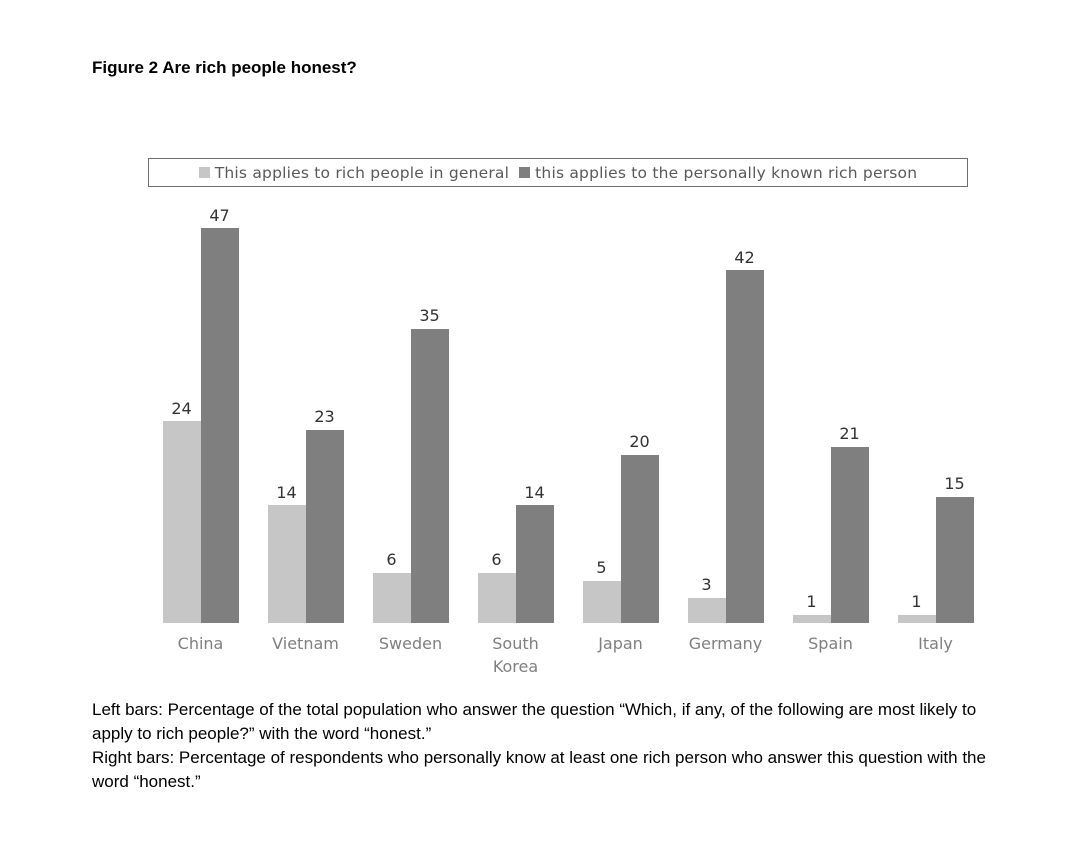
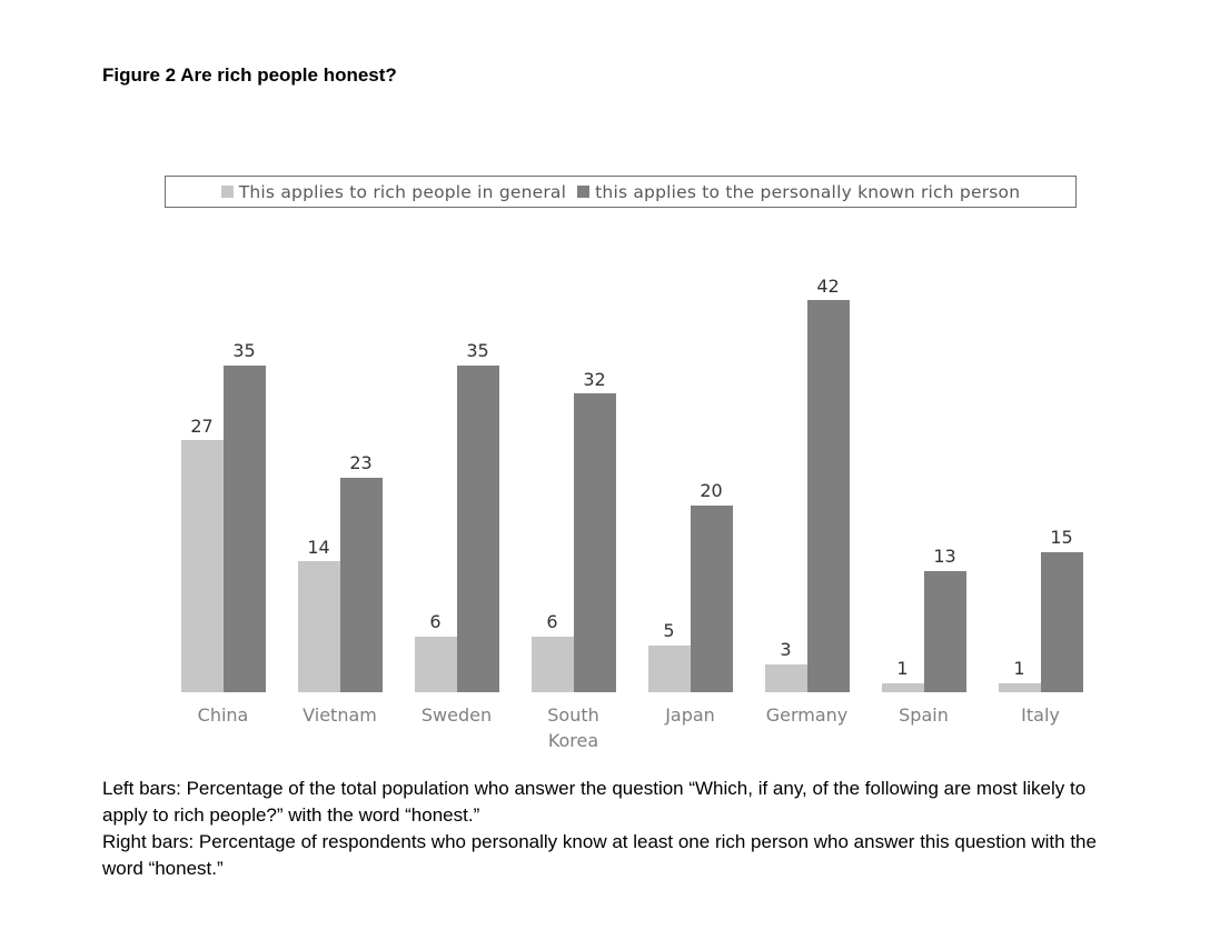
This applies to rich people in general/China: 24 -> 27
this applies to the personally known rich person/China: 47 -> 35
this applies to the personally known rich person/South Korea: 14 -> 32
this applies to the personally known rich person/Spain: 21 -> 13
